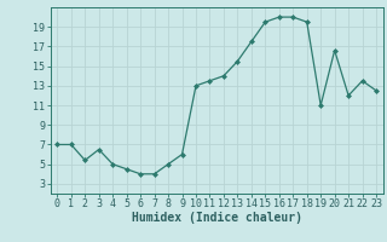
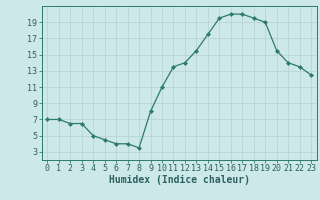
2: 5.4 -> 6.5
8: 5.0 -> 3.5
9: 6.0 -> 8.0
10: 13.0 -> 11.0
19: 11.0 -> 19.0
20: 16.6 -> 15.5
21: 12.0 -> 14.0
